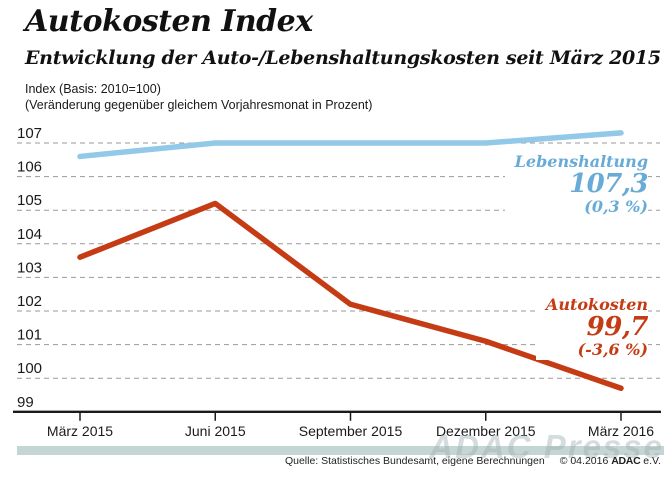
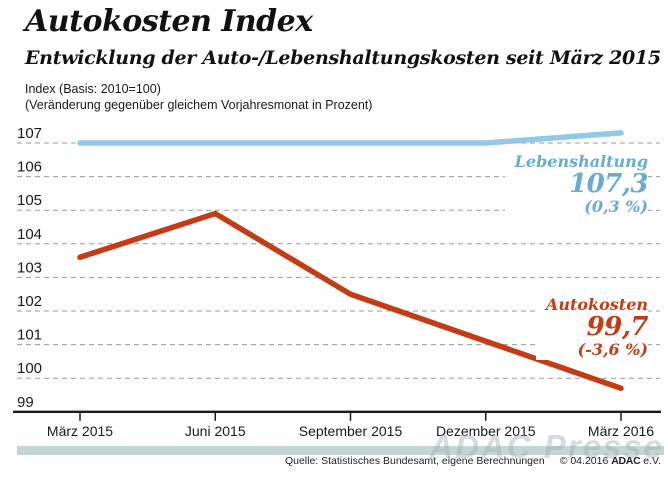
Lebenshaltung/März 2015: 106.6 -> 107.0
Autokosten/Juni 2015: 105.2 -> 104.9
Autokosten/September 2015: 102.2 -> 102.5
